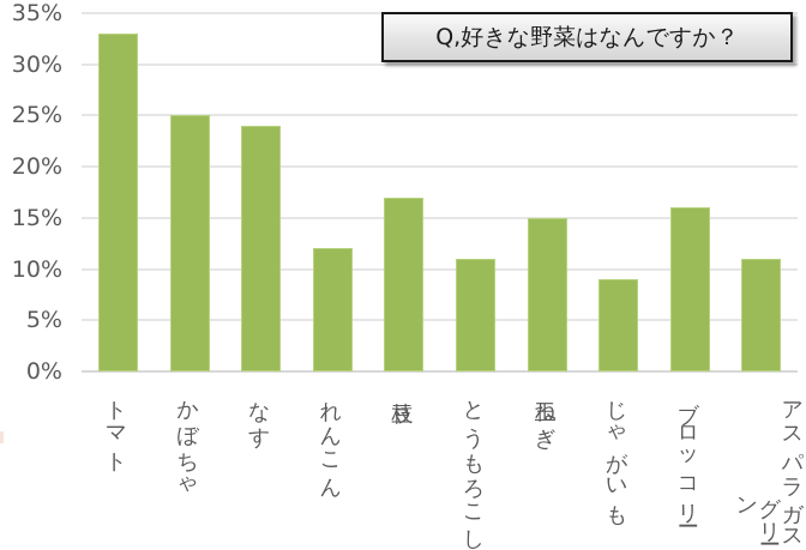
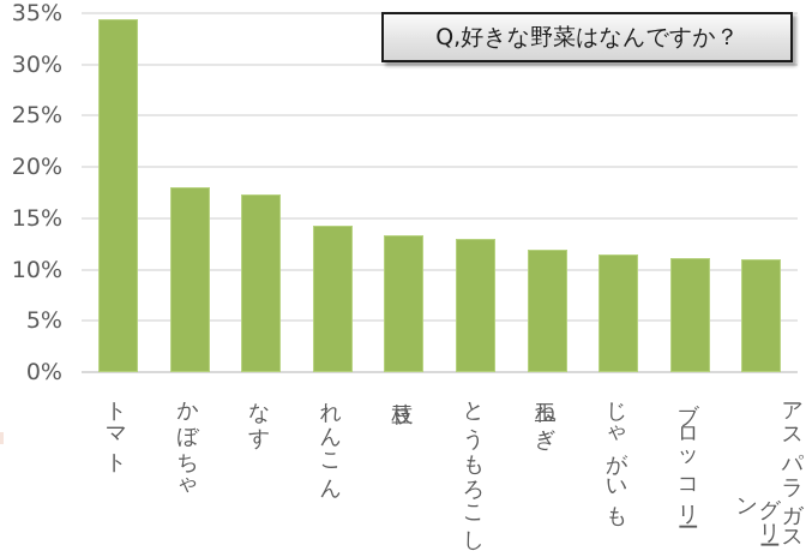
トマト: 33% -> 34%
かぼちゃ: 25% -> 18%
なす: 24% -> 17%
れんこん: 12% -> 14%
枝豆: 17% -> 13%
とうもろこし: 11% -> 13%
玉ねぎ: 15% -> 12%
じゃがいも: 9% -> 12%
ブロッコリー: 16% -> 11%
